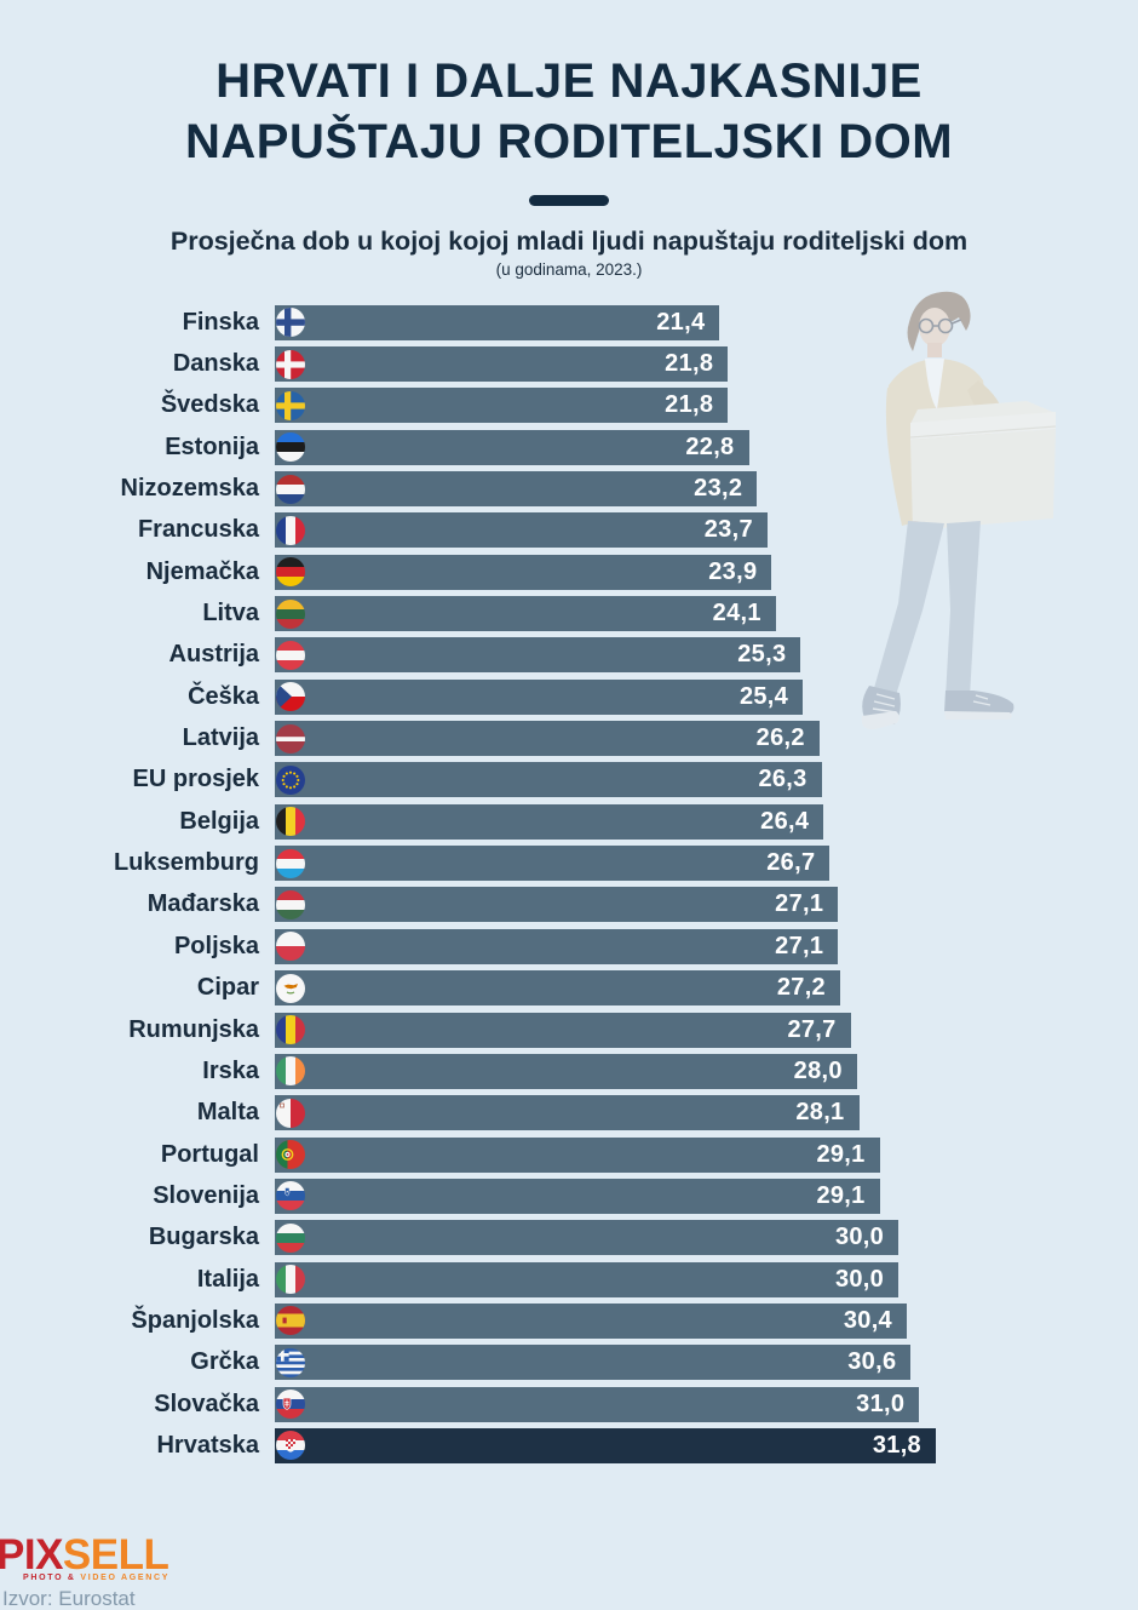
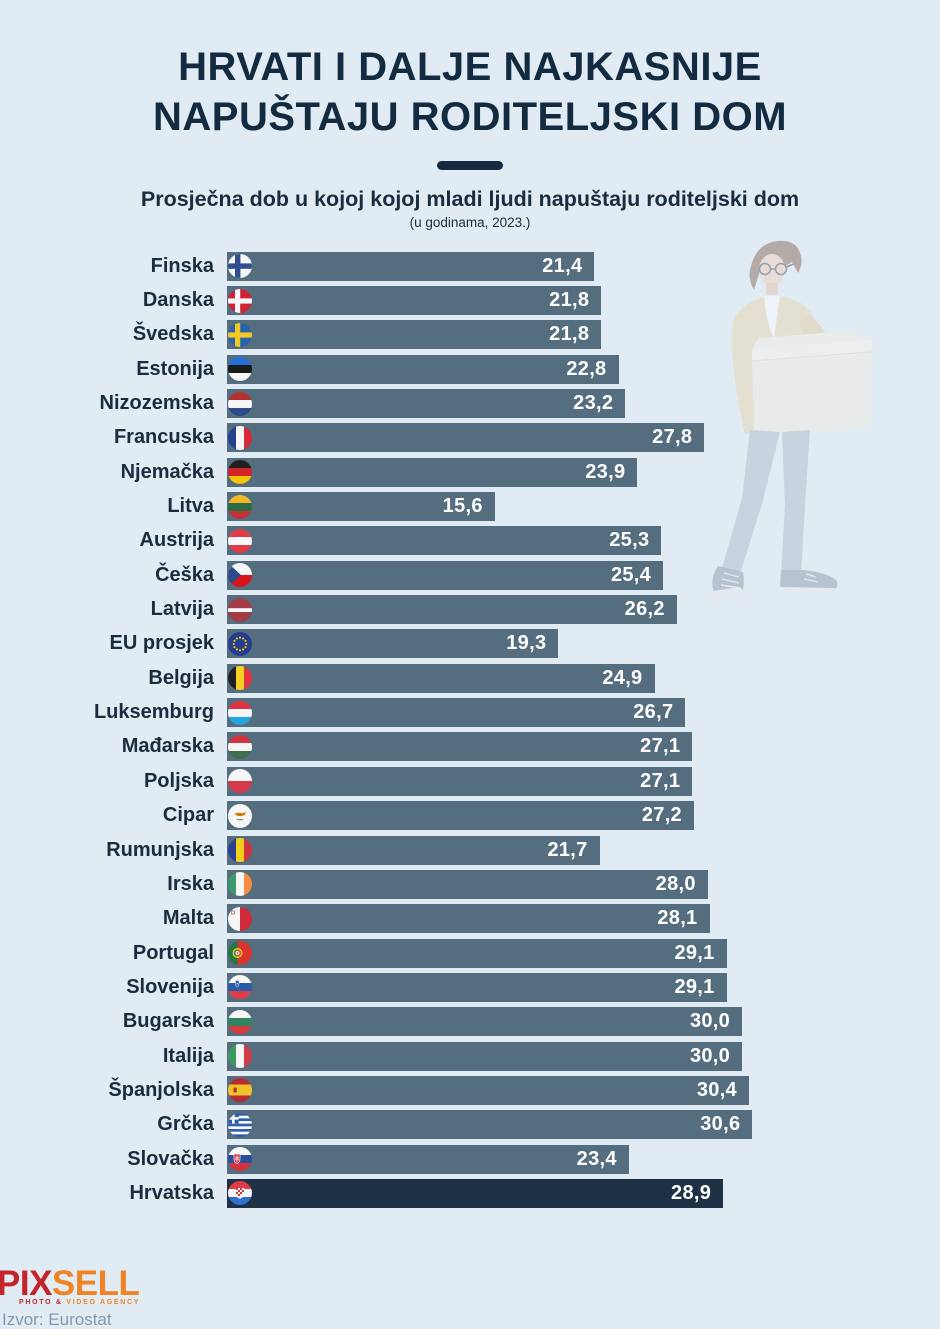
Francuska: 23,7 -> 27,8
Litva: 24,1 -> 15,6
EU prosjek: 26,3 -> 19,3
Belgija: 26,4 -> 24,9
Rumunjska: 27,7 -> 21,7
Slovačka: 31,0 -> 23,4
Hrvatska: 31,8 -> 28,9
